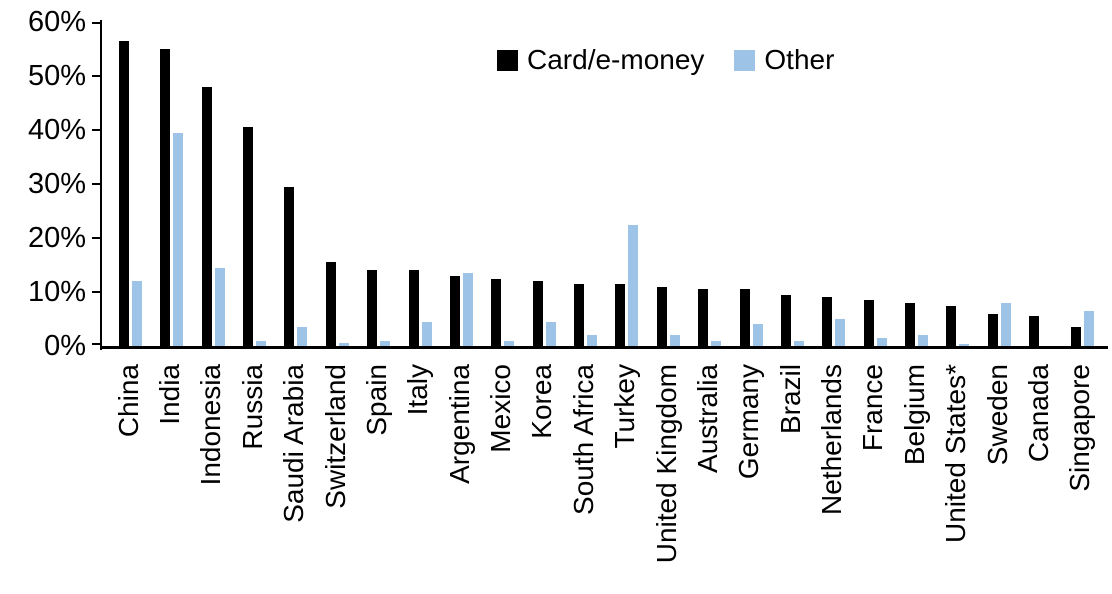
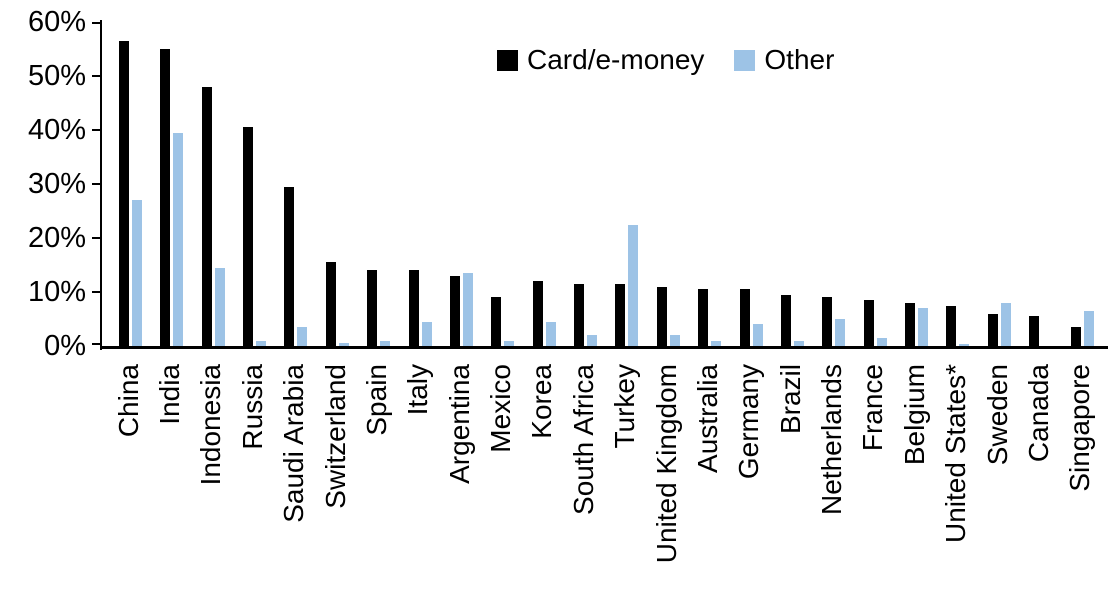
Other/China: 12% -> 27%
Card/e-money/Mexico: 12% -> 9%
Other/Belgium: 2% -> 7%
